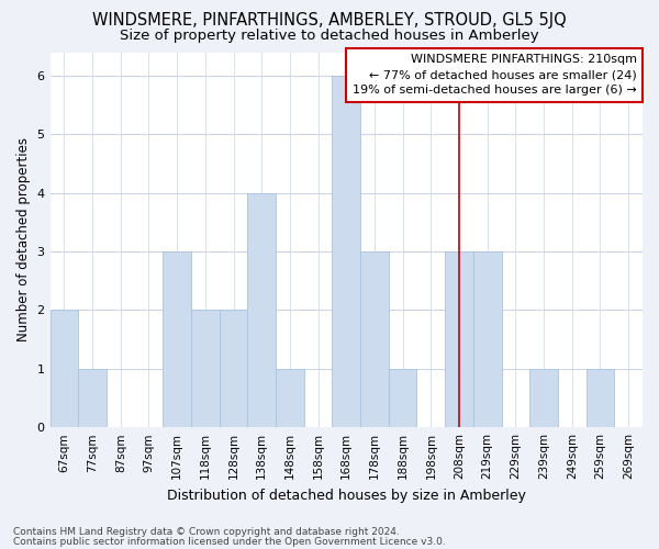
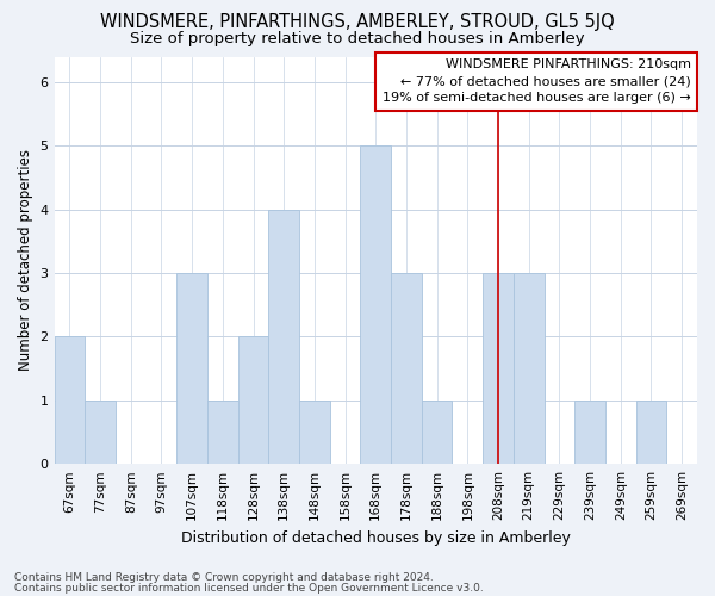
118sqm: 2 -> 1
168sqm: 6 -> 5
